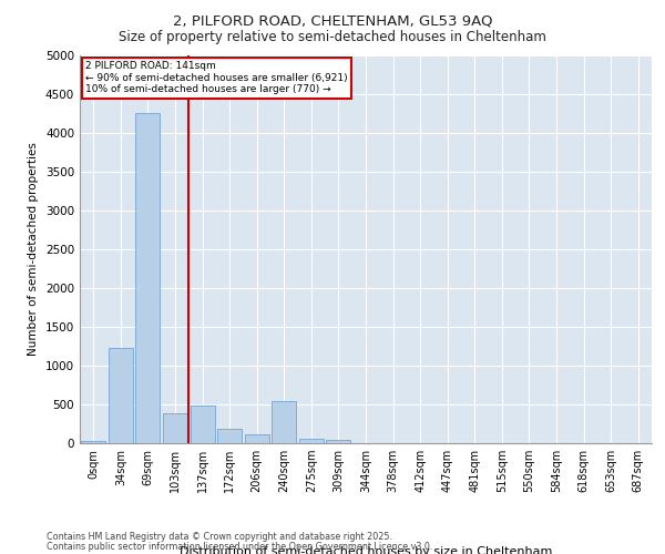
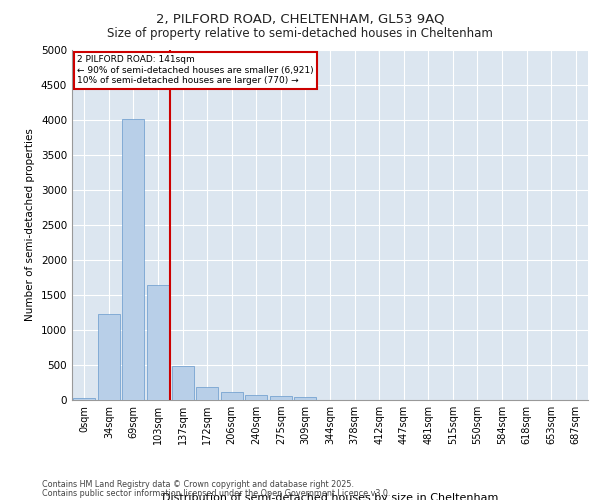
69sqm: 4260 -> 4020
103sqm: 380 -> 1640
240sqm: 540 -> 60
